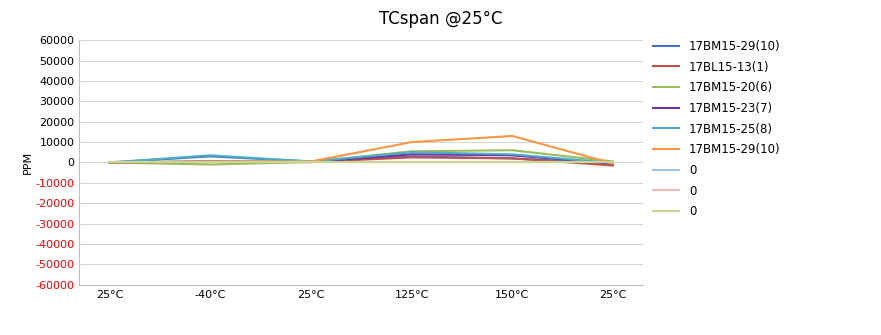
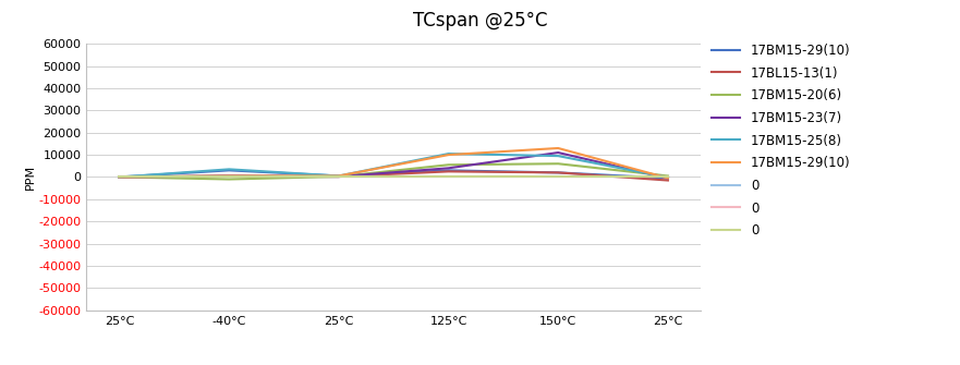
17BM15-25(8)/125°C: 5000 -> 10500
17BM15-23(7)/150°C: 3500 -> 11000
17BM15-25(8)/150°C: 4000 -> 9500
